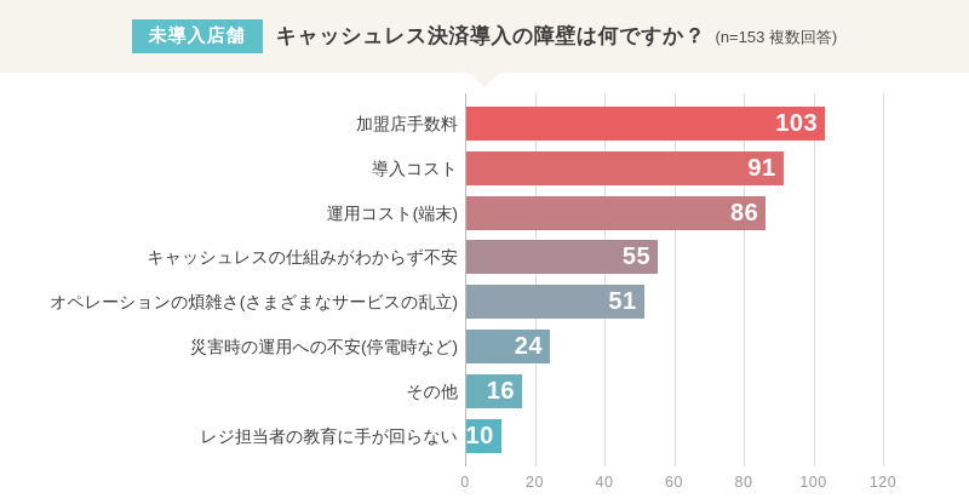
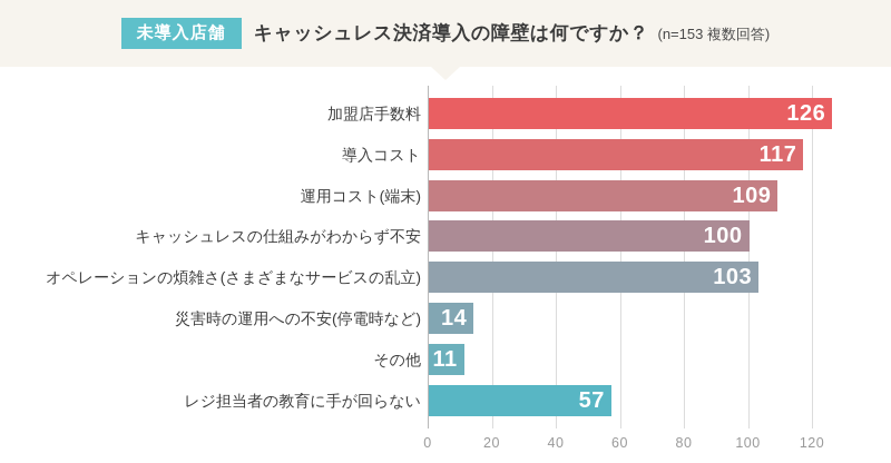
加盟店手数料: 103 -> 126
導入コスト: 91 -> 117
運用コスト(端末): 86 -> 109
キャッシュレスの仕組みがわからず不安: 55 -> 100
オペレーションの煩雑さ(さまざまなサービスの乱立): 51 -> 103
災害時の運用への不安(停電時など): 24 -> 14
その他: 16 -> 11
レジ担当者の教育に手が回らない: 10 -> 57
